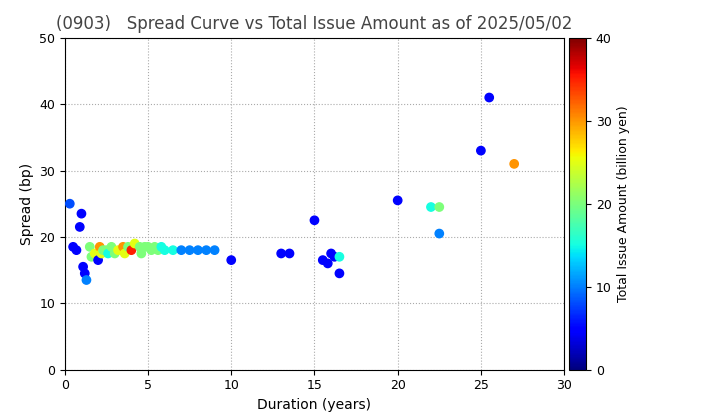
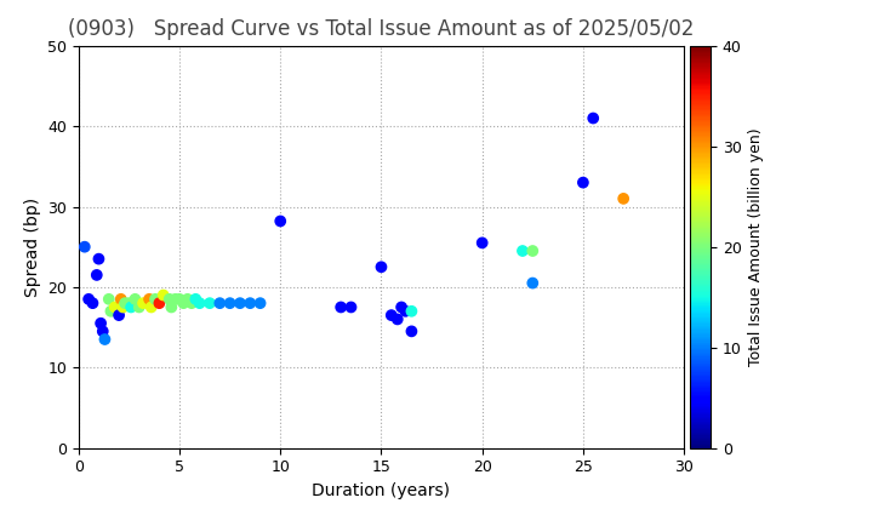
10: 16.5 -> 28.2
